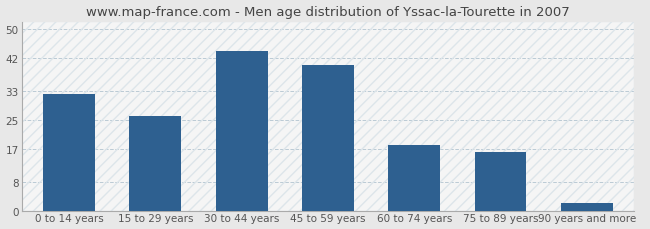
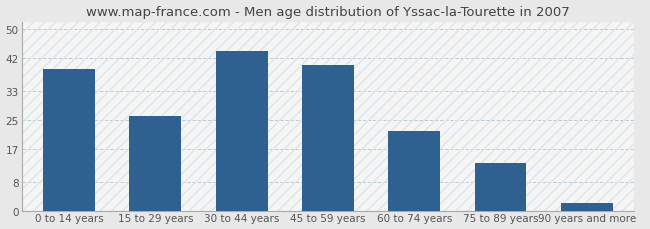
0 to 14 years: 32 -> 39
60 to 74 years: 18 -> 22
75 to 89 years: 16 -> 13
